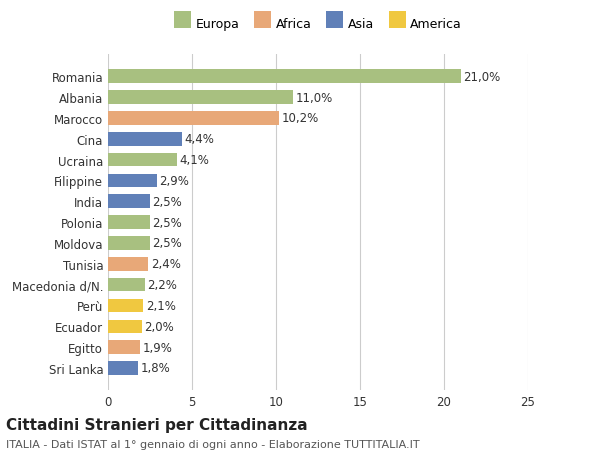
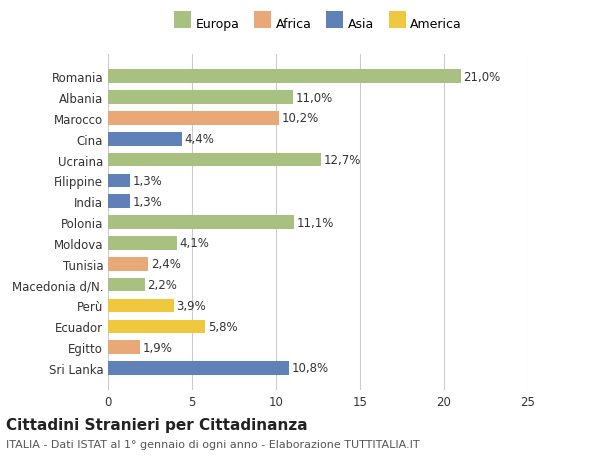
Ucraina: 4,1% -> 12,7%
Filippine: 2,9% -> 1,3%
India: 2,5% -> 1,3%
Polonia: 2,5% -> 11,1%
Moldova: 2,5% -> 4,1%
Perù: 2,1% -> 3,9%
Ecuador: 2,0% -> 5,8%
Sri Lanka: 1,8% -> 10,8%
